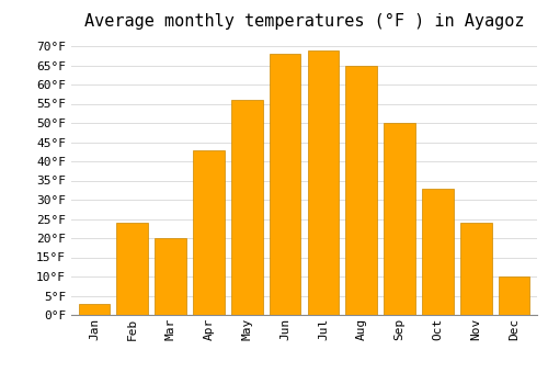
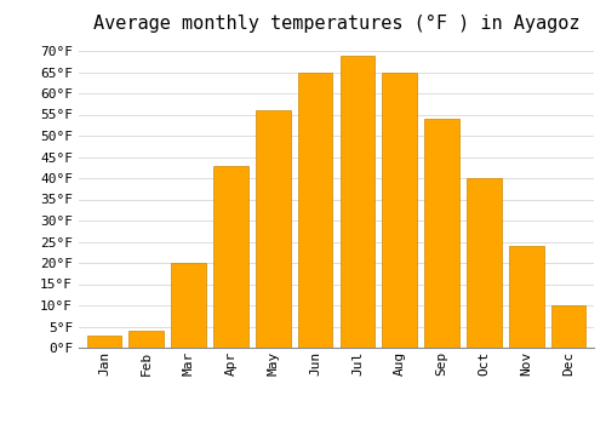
Feb: 24°F -> 4°F
Jun: 68°F -> 65°F
Sep: 50°F -> 54°F
Oct: 33°F -> 40°F
